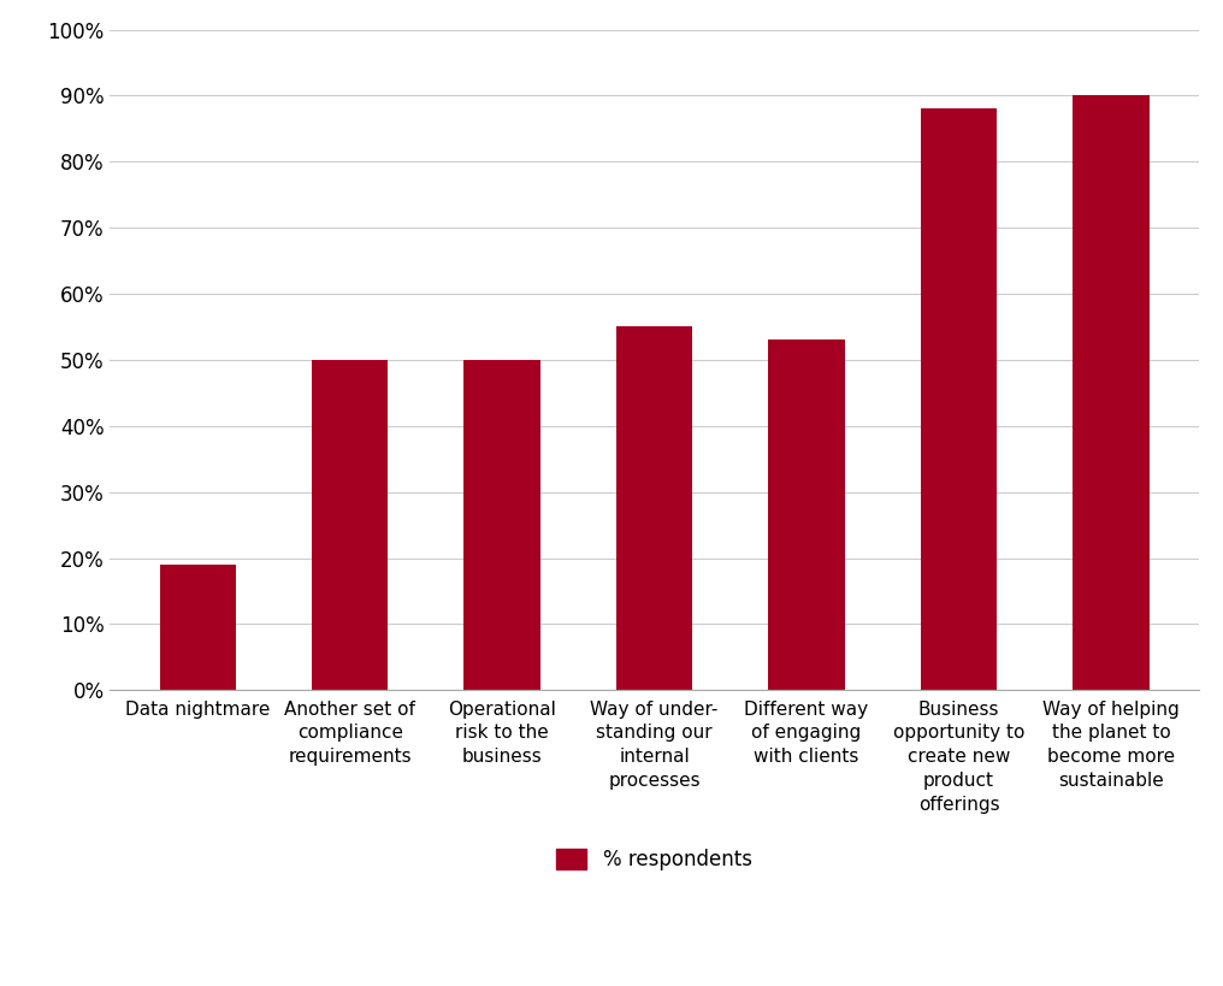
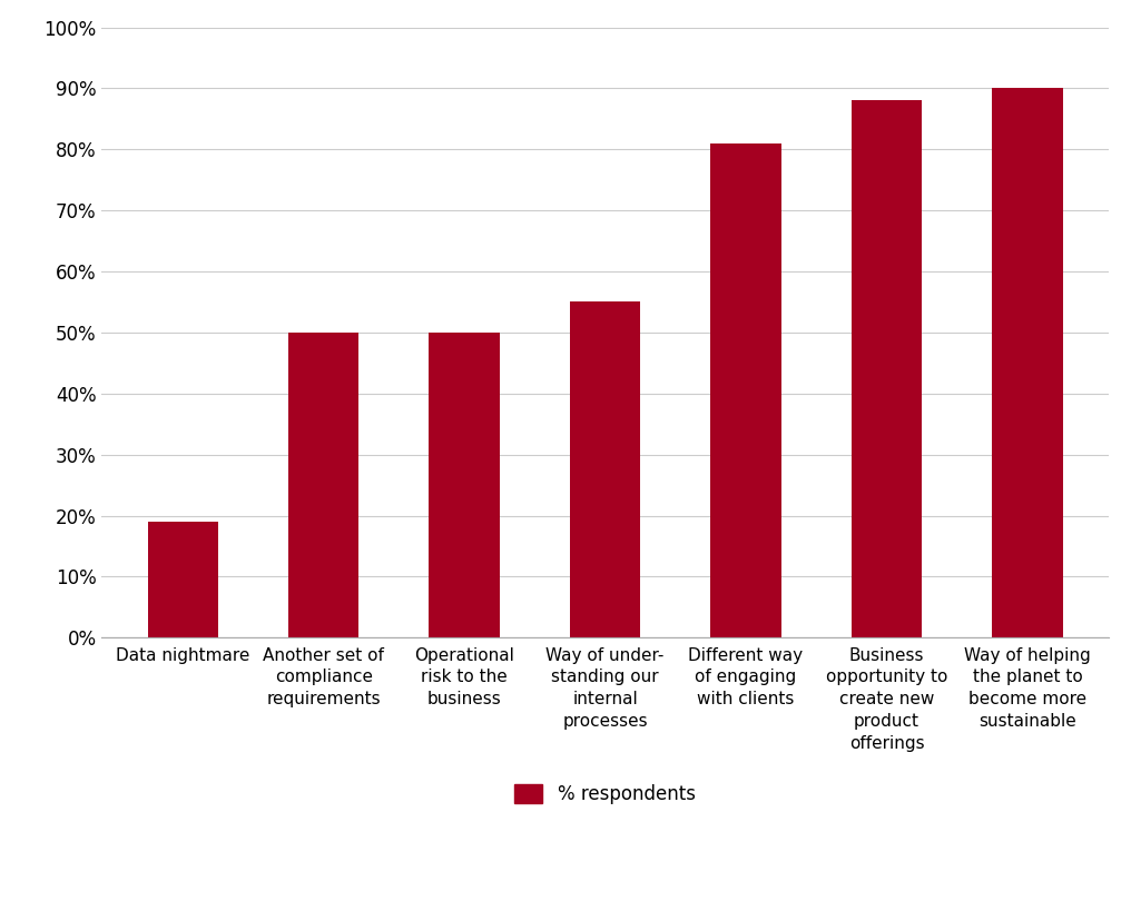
Different way of engaging with clients: 53% -> 81%
